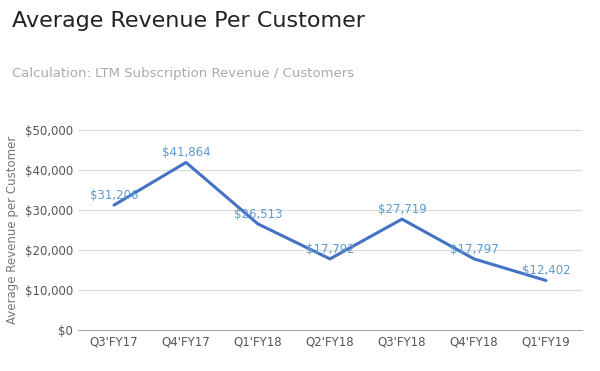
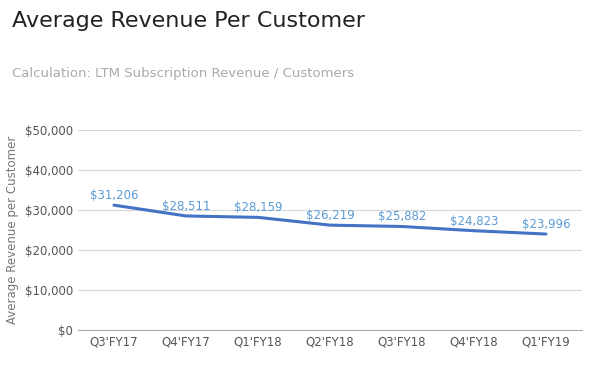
Q4'FY17: $41,864 -> $28,511
Q1'FY18: $26,513 -> $28,159
Q2'FY18: $17,792 -> $26,219
Q3'FY18: $27,719 -> $25,882
Q4'FY18: $17,797 -> $24,823
Q1'FY19: $12,402 -> $23,996
